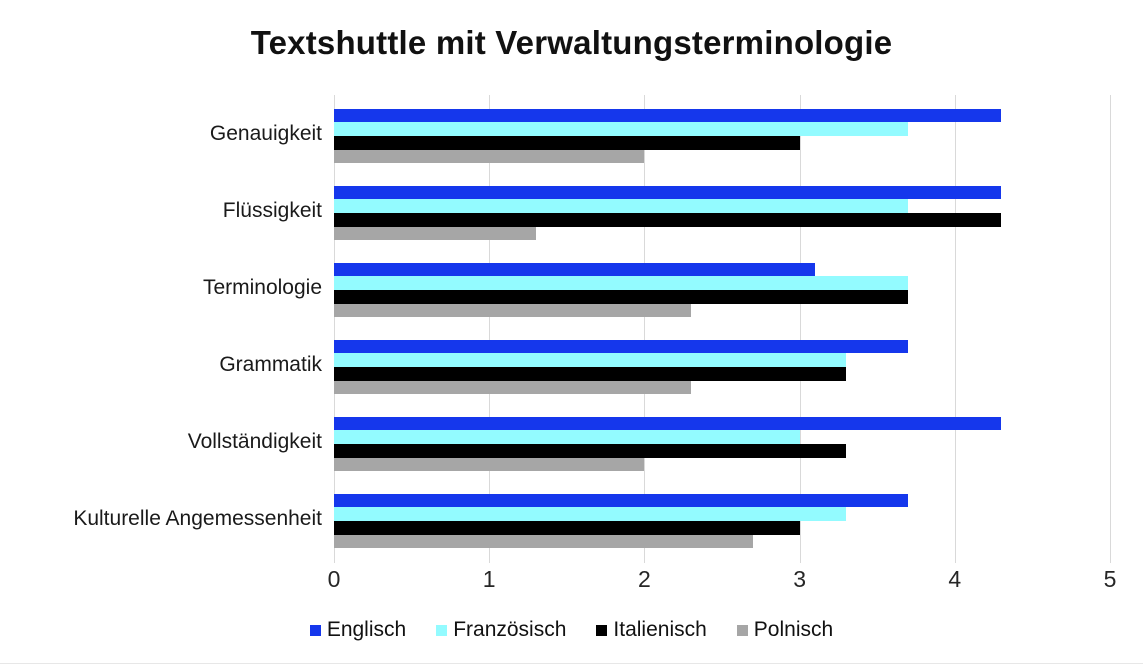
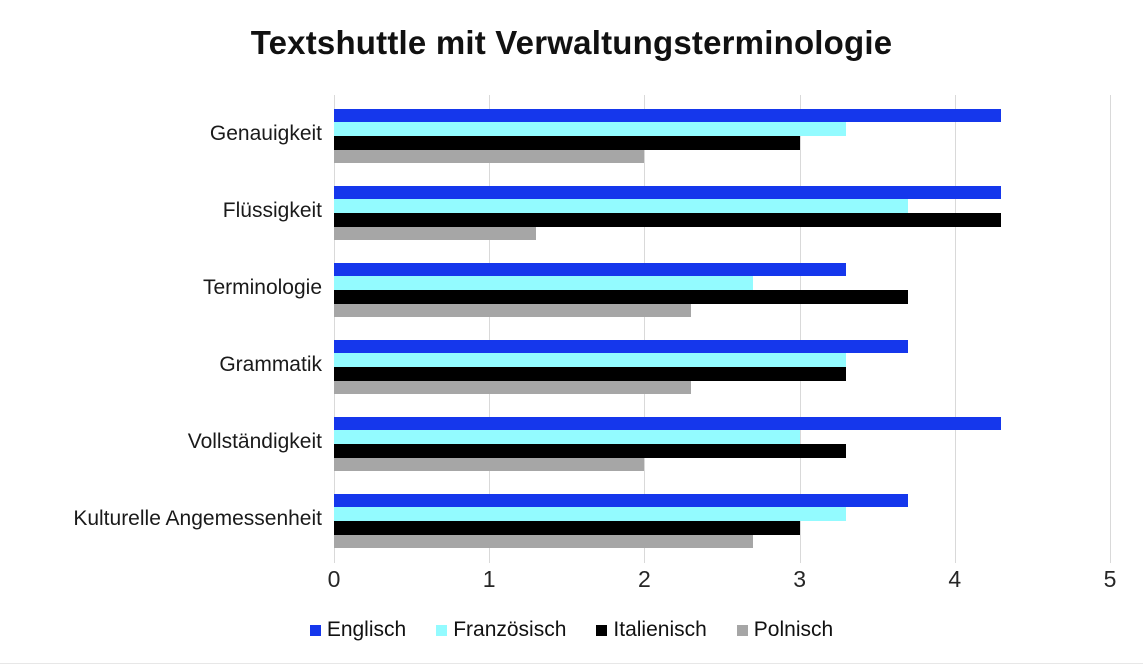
Französisch/Genauigkeit: 3.7 -> 3.3
Englisch/Terminologie: 3.1 -> 3.3
Französisch/Terminologie: 3.7 -> 2.7
